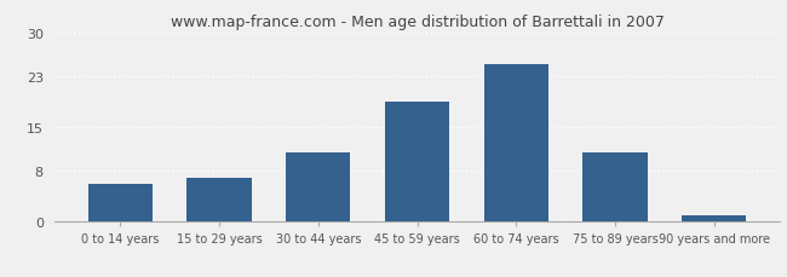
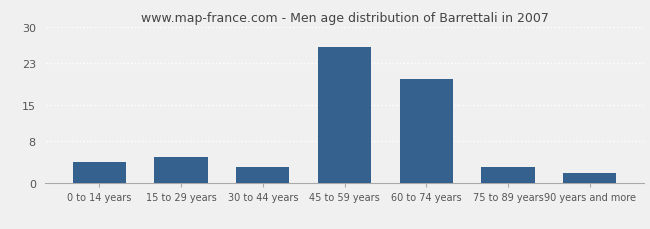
0 to 14 years: 6 -> 4
15 to 29 years: 7 -> 5
30 to 44 years: 11 -> 3
45 to 59 years: 19 -> 26
60 to 74 years: 25 -> 20
75 to 89 years: 11 -> 3
90 years and more: 1 -> 2
